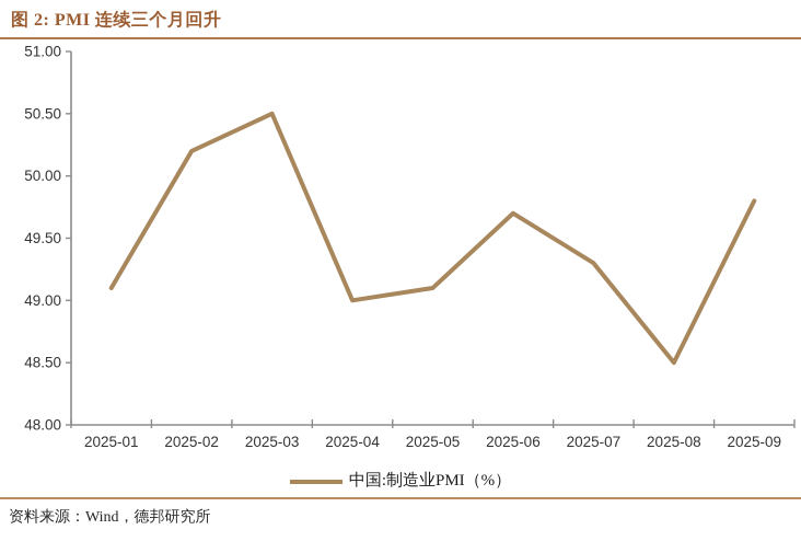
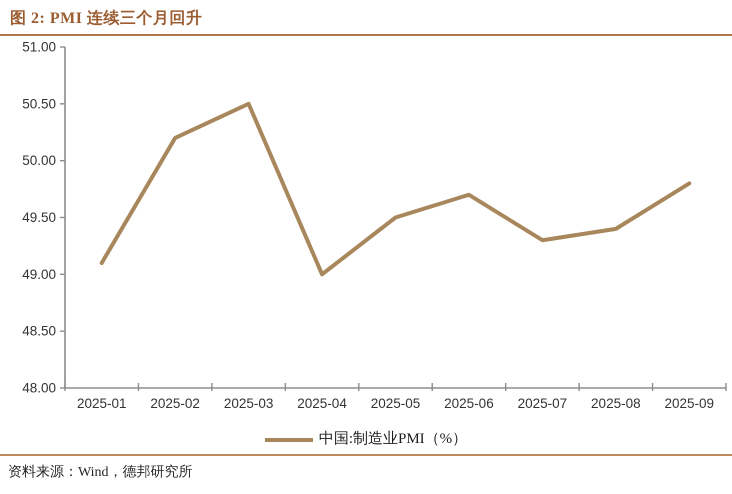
2025-05: 49.1 -> 49.5
2025-08: 48.5 -> 49.4
